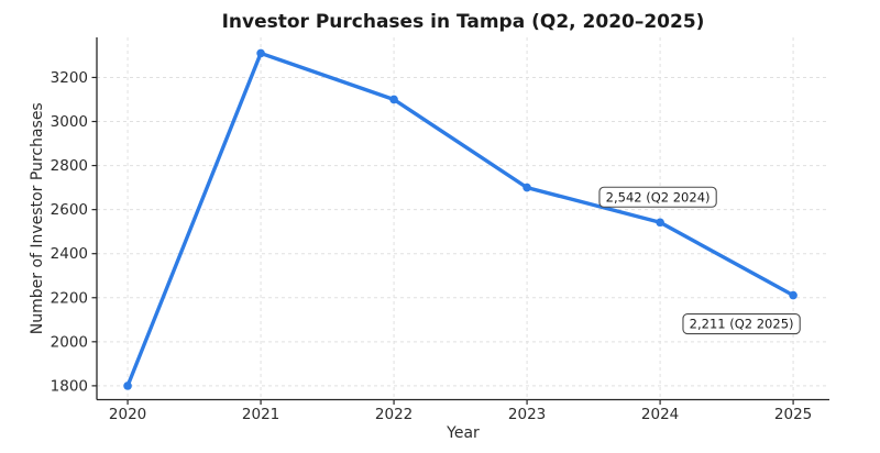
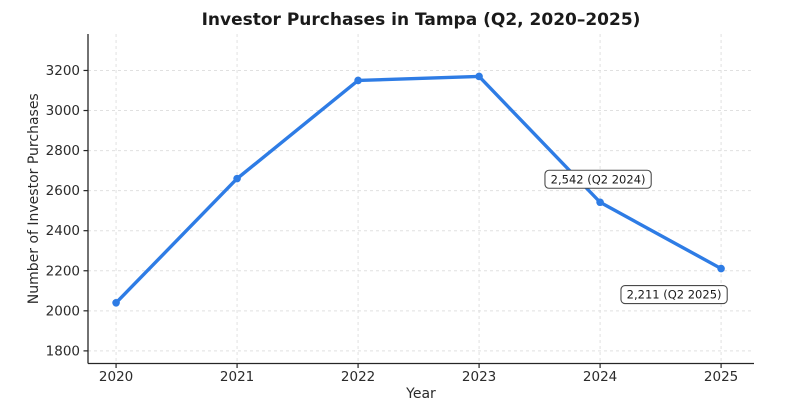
2020: 1800 -> 2040
2021: 3310 -> 2660
2022: 3100 -> 3150
2023: 2700 -> 3170
